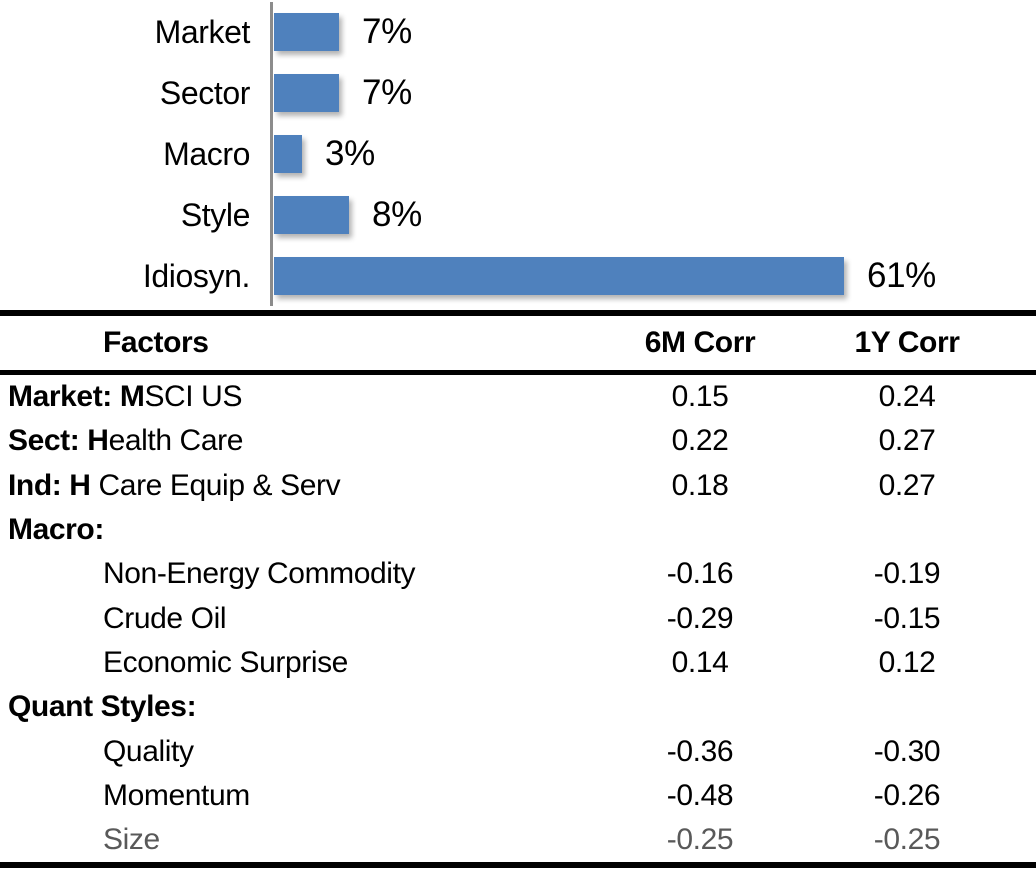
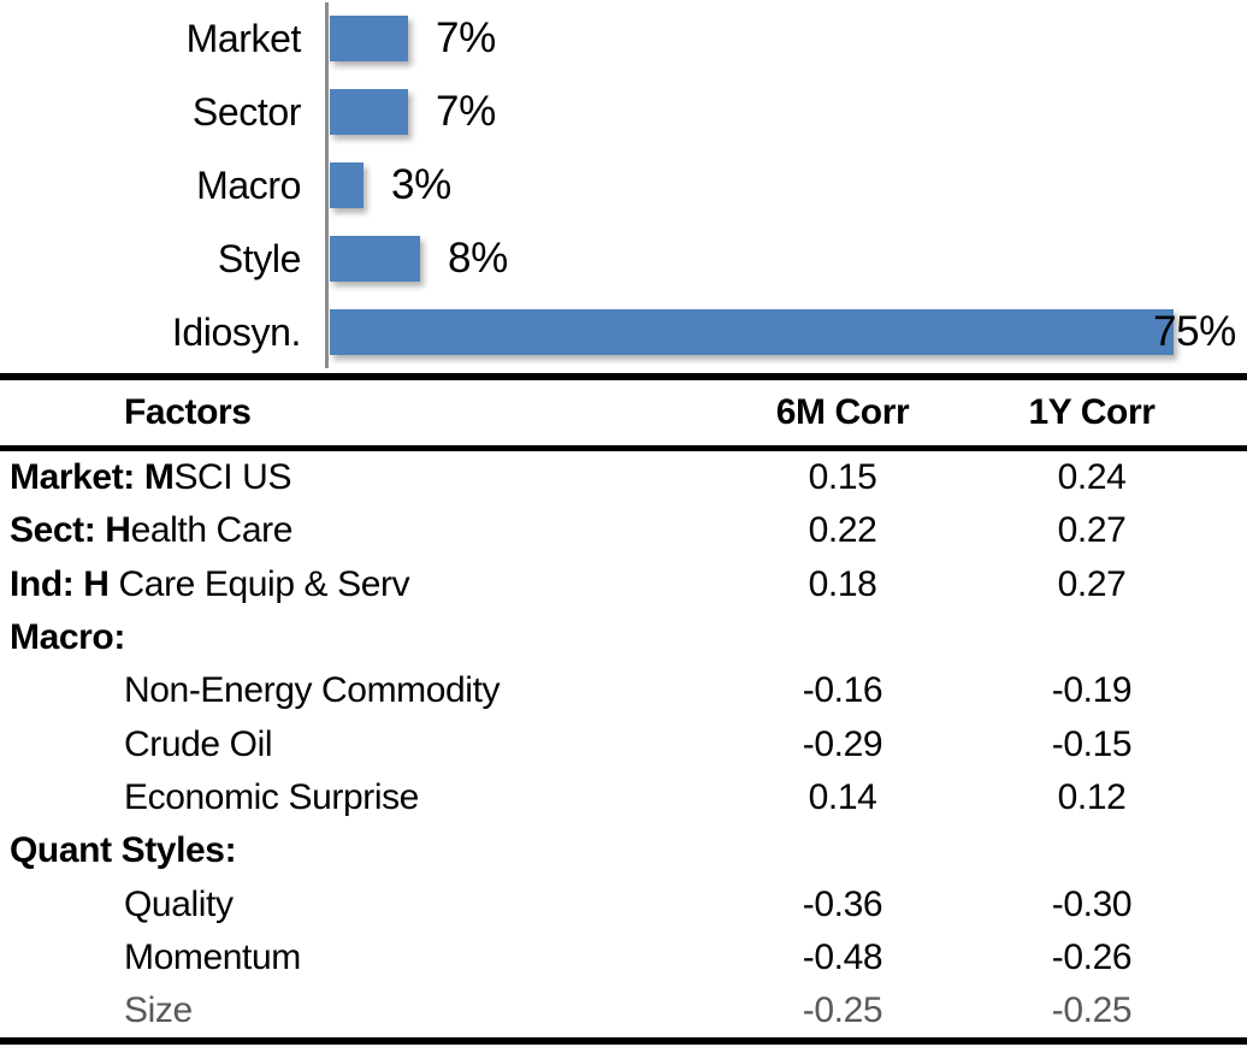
Idiosyn.: 61% -> 75%
